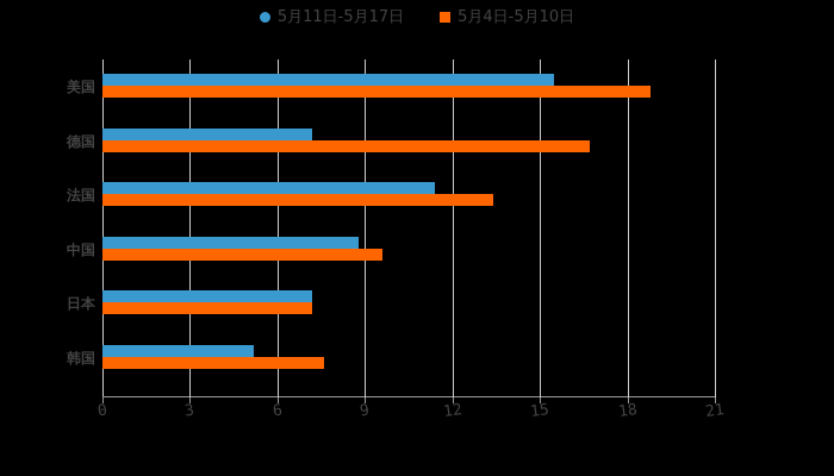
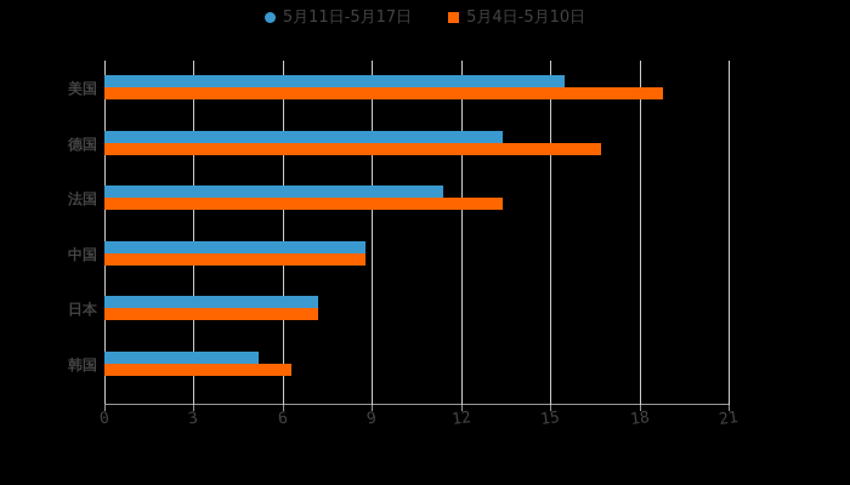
5月11日-5月17日/德国: 7.2 -> 13.4
5月4日-5月10日/中国: 9.6 -> 8.8
5月4日-5月10日/韩国: 7.6 -> 6.3
